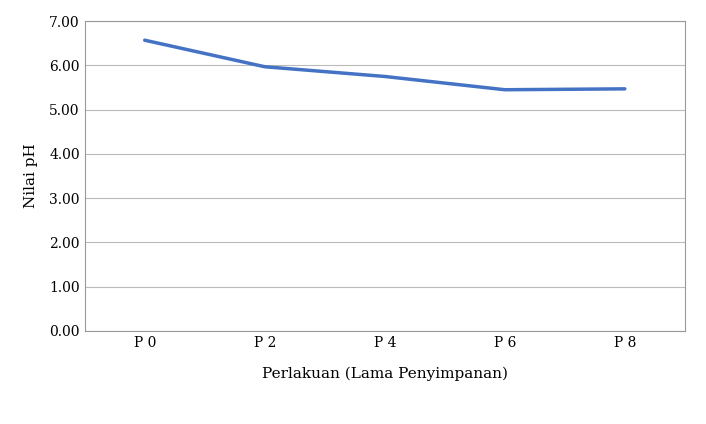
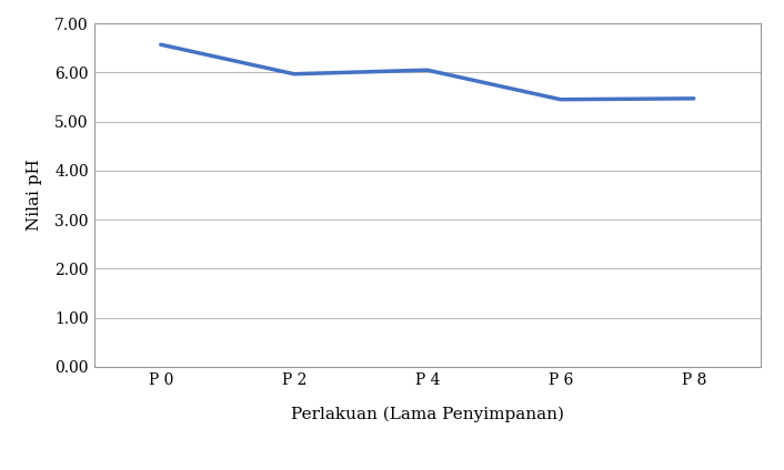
P 4: 5.75 -> 6.05
